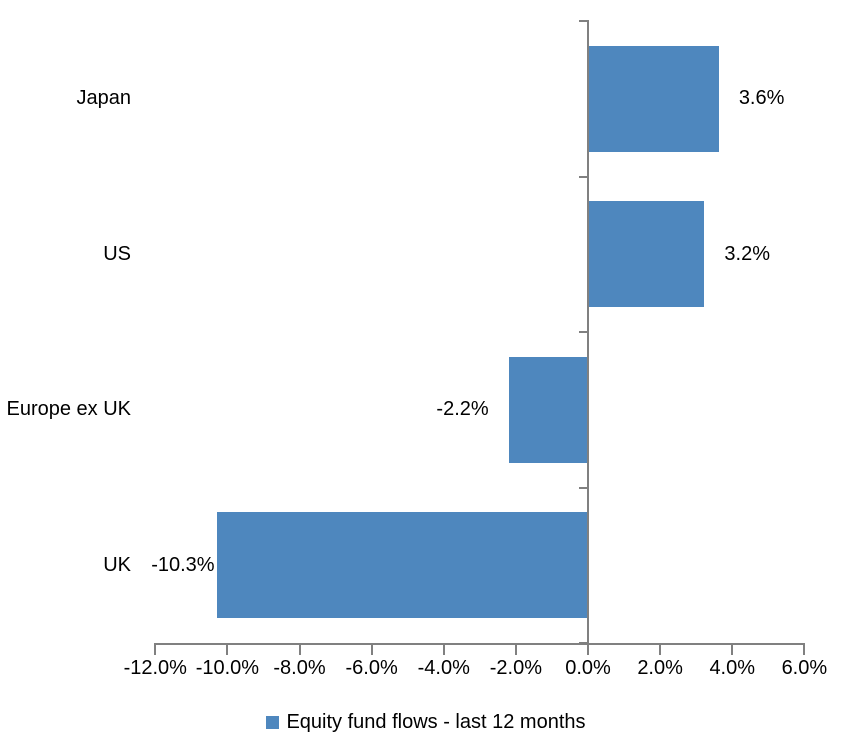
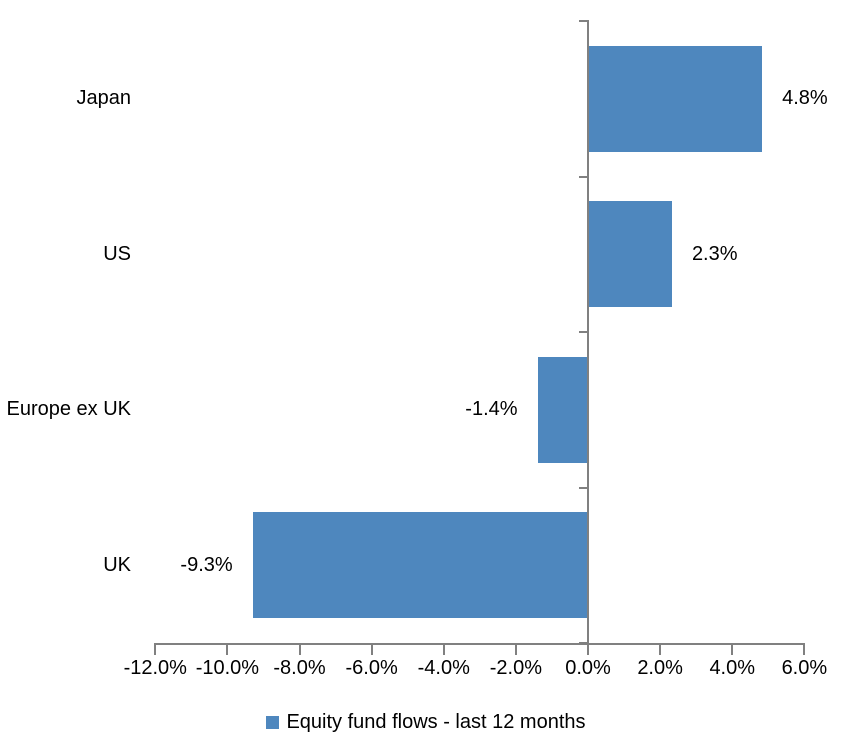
Japan: 3.6% -> 4.8%
US: 3.2% -> 2.3%
Europe ex UK: -2.2% -> -1.4%
UK: -10.3% -> -9.3%
